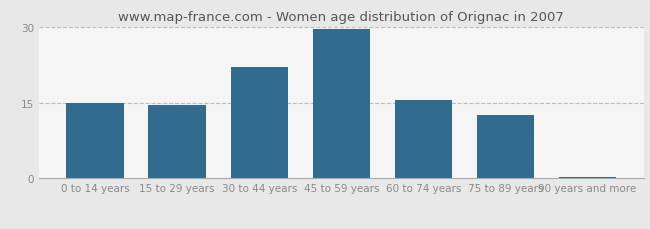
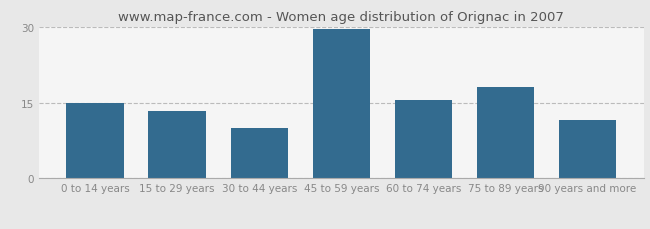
15 to 29 years: 14.5 -> 13.4
30 to 44 years: 22.0 -> 10.0
75 to 89 years: 12.5 -> 18.0
90 years and more: 0.3 -> 11.6
